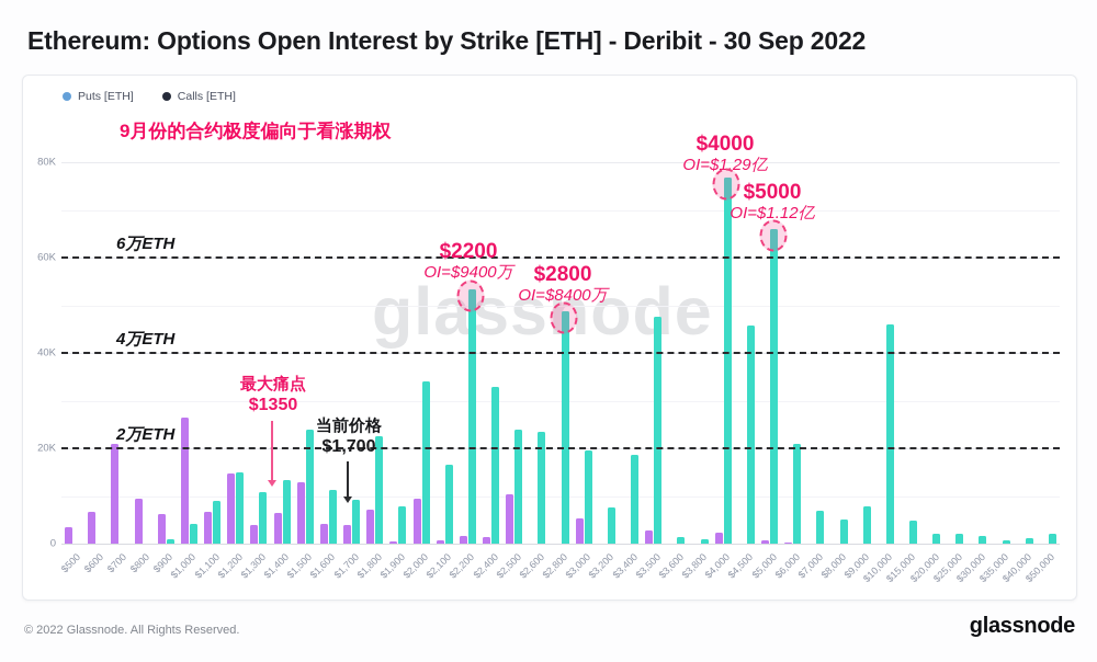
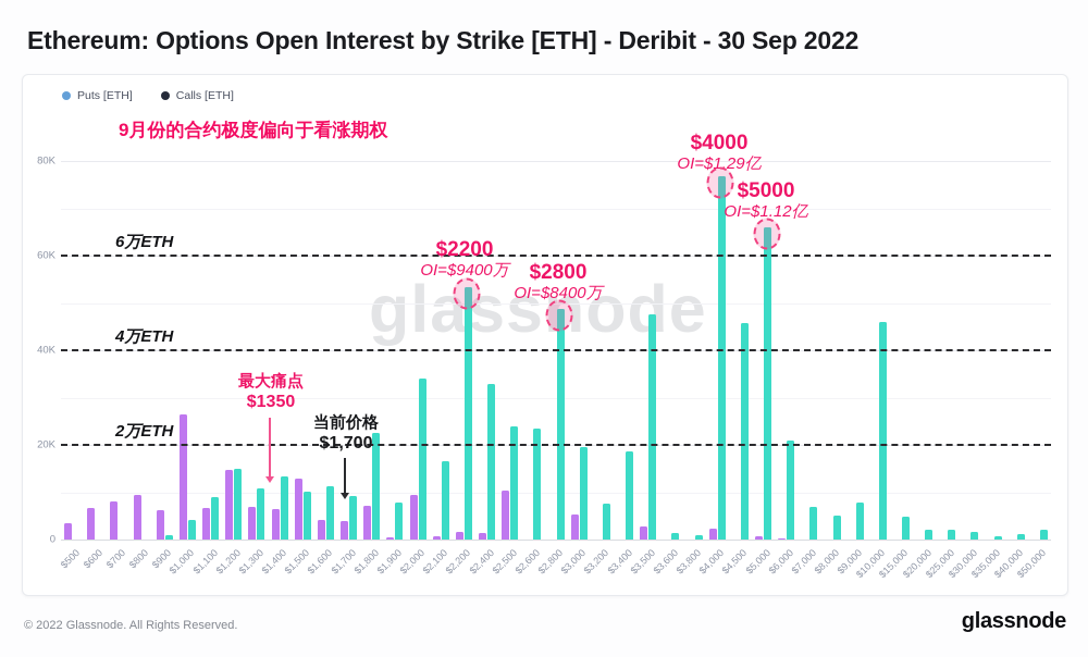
Puts [ETH]/$700: 21K -> 8K
Puts [ETH]/$1,300: 4K -> 7K
Calls [ETH]/$1,500: 24K -> 10K
